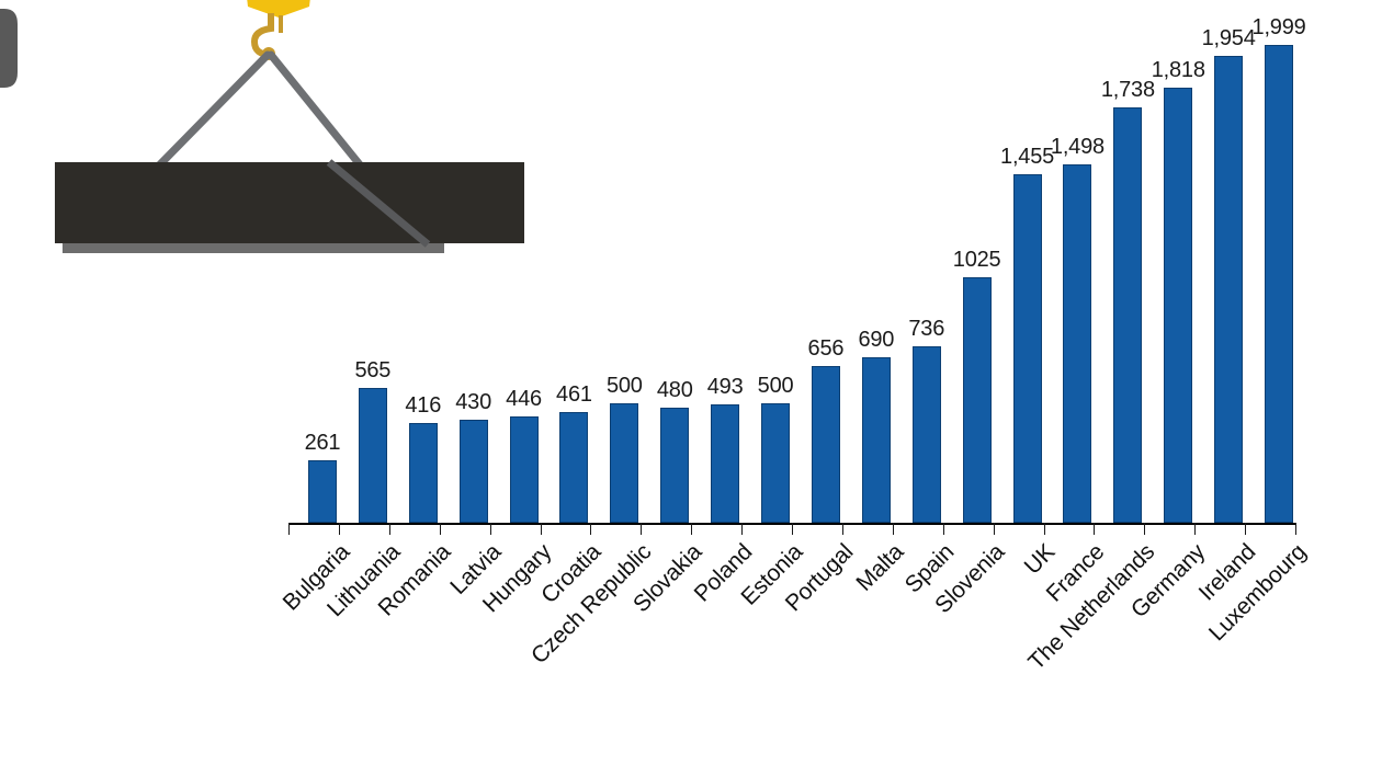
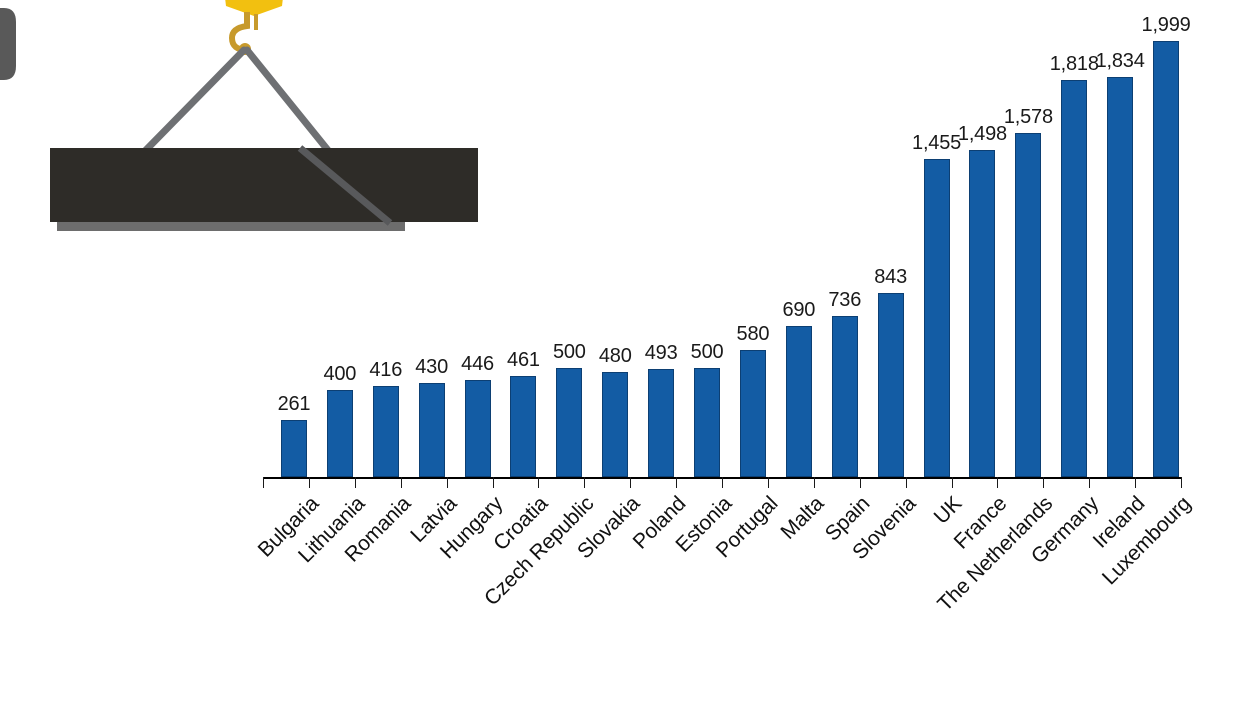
Lithuania: 565 -> 400
Portugal: 656 -> 580
Slovenia: 1025 -> 843
The Netherlands: 1,738 -> 1,578
Ireland: 1,954 -> 1,834
